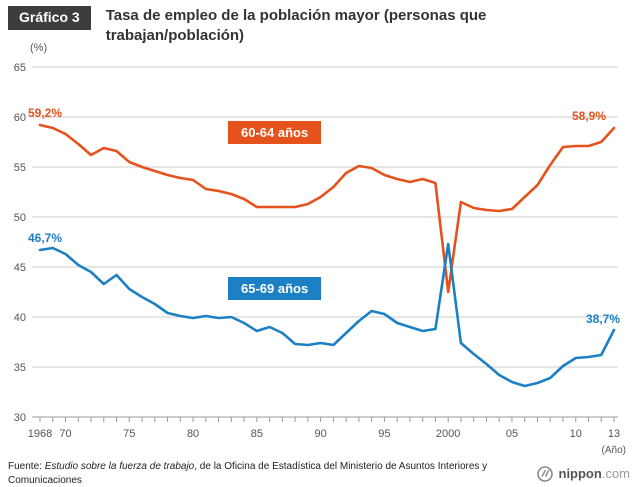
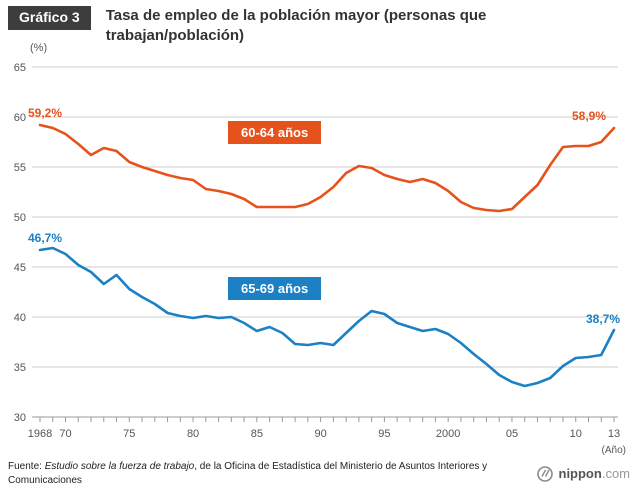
60-64 años/2000: 42.5 -> 52.6
65-69 años/2000: 47.3 -> 38.3
